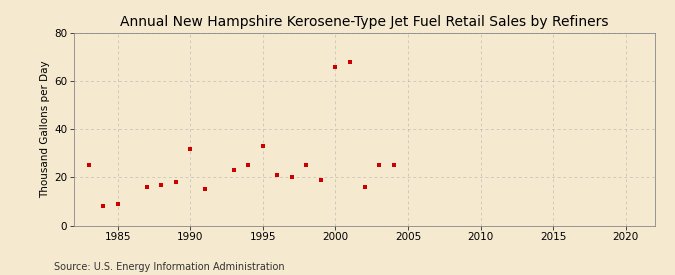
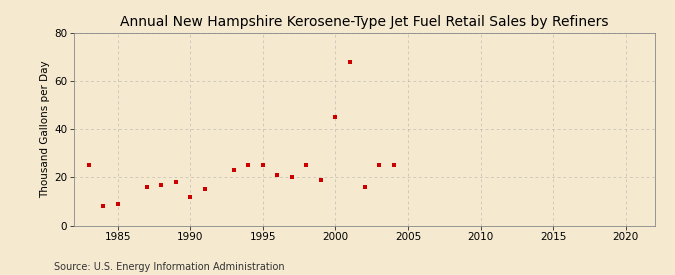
1990: 32 -> 12
1995: 33 -> 25
2000: 66 -> 45
